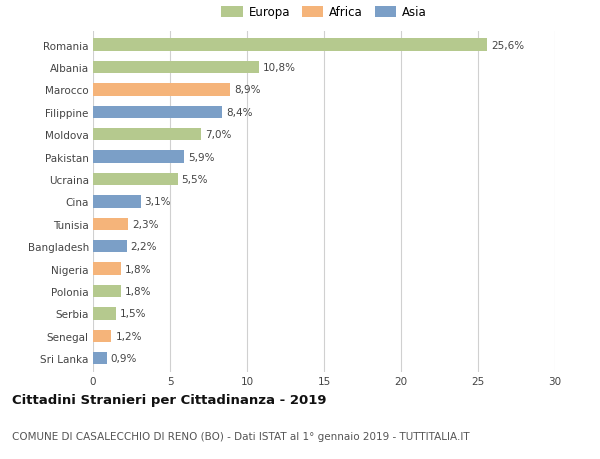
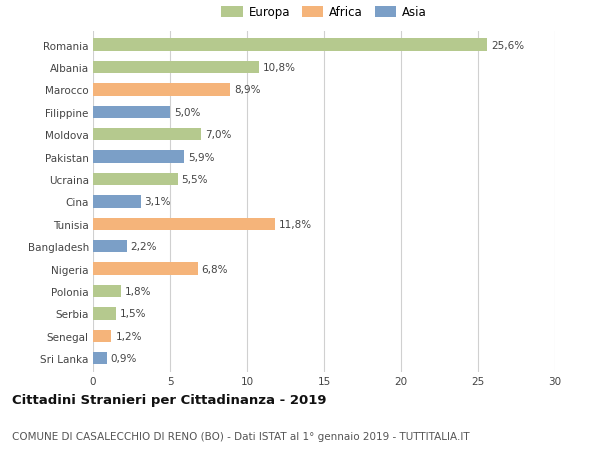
Filippine: 8,4% -> 5,0%
Tunisia: 2,3% -> 11,8%
Nigeria: 1,8% -> 6,8%
